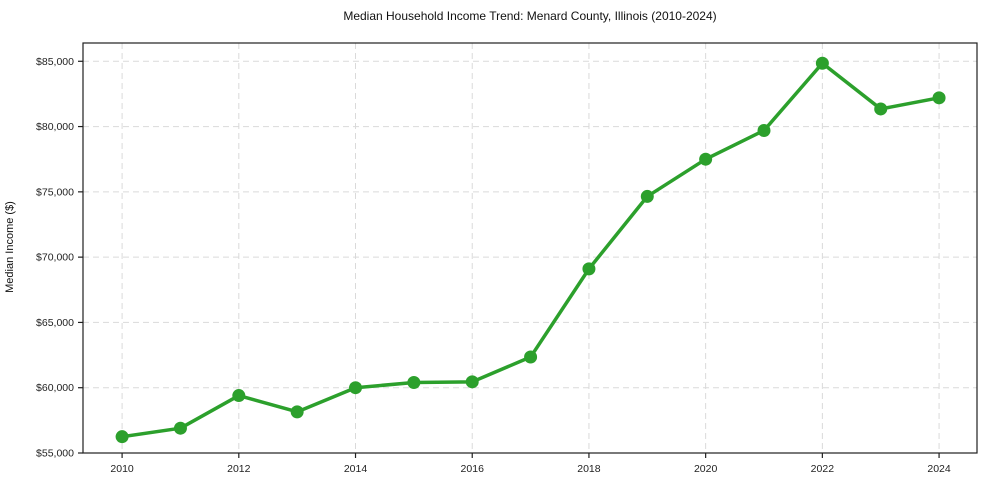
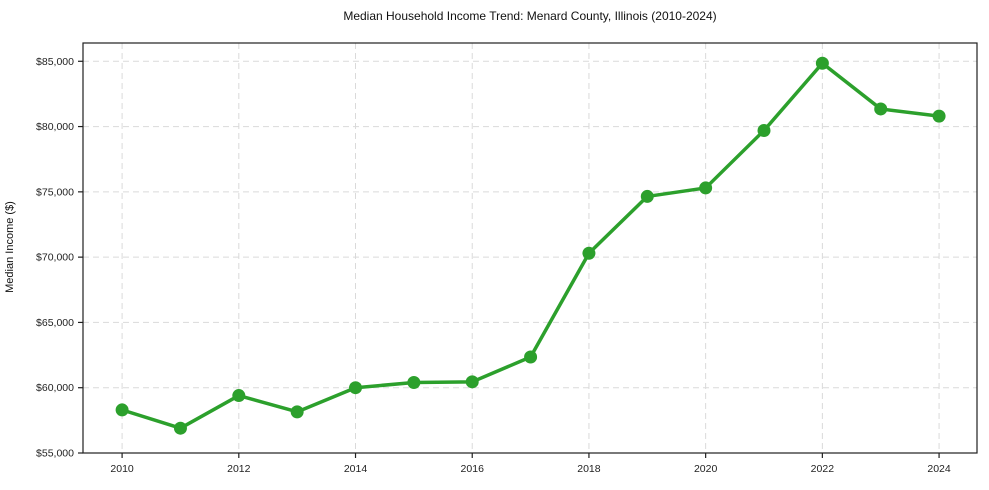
2010: $56200 -> $58300
2018: $69100 -> $70300
2020: $77500 -> $75300
2024: $82200 -> $80800
